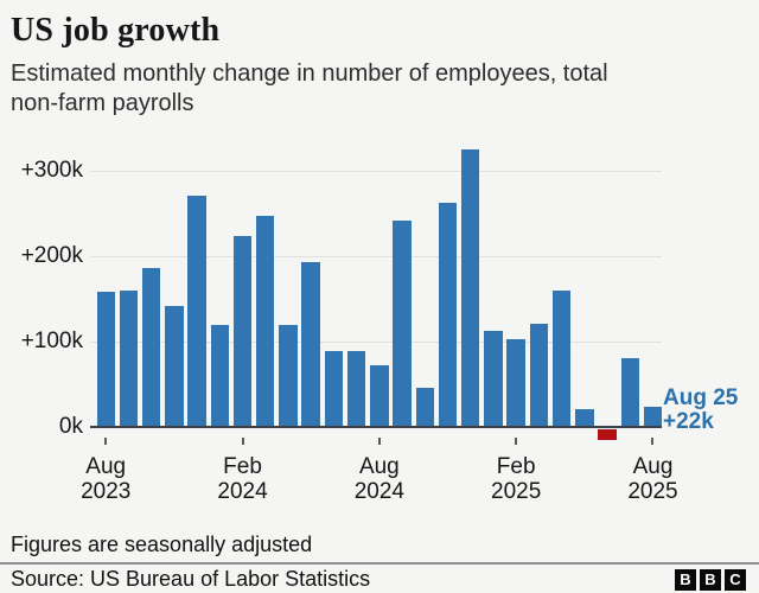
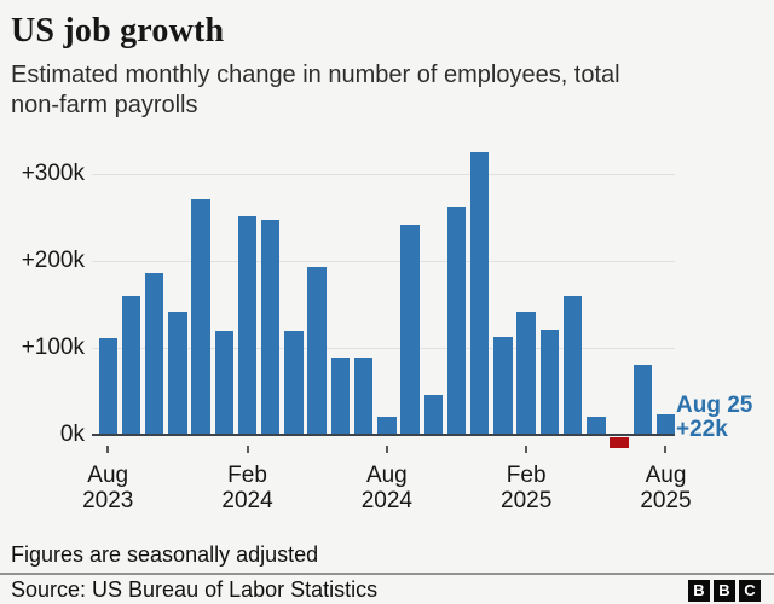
Aug 2023: 160k -> 110k
Feb 2024: 220k -> 250k
Aug 2024: 70k -> 20k
Feb 2025: 100k -> 140k
